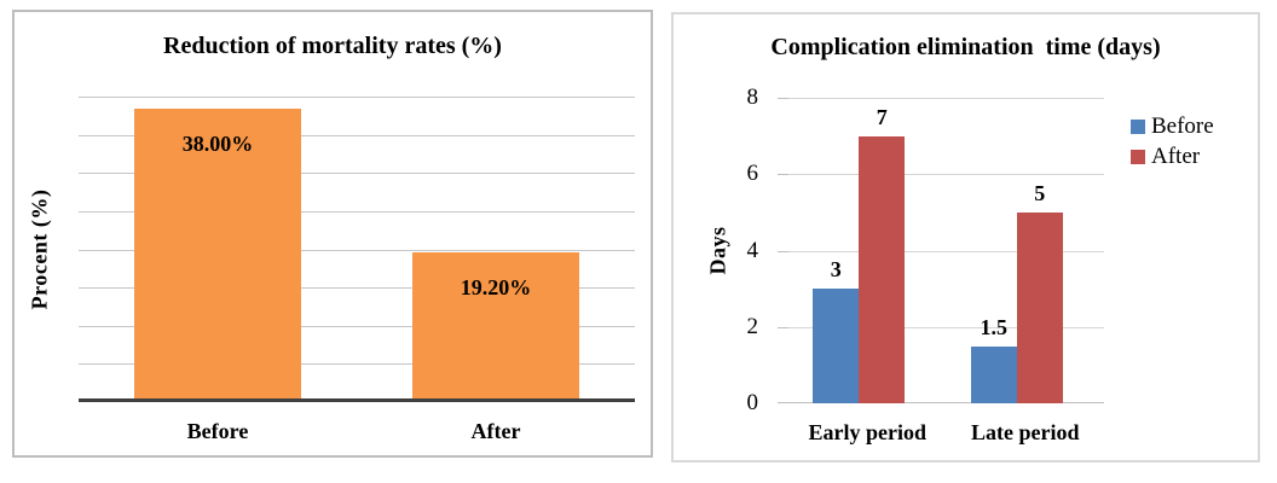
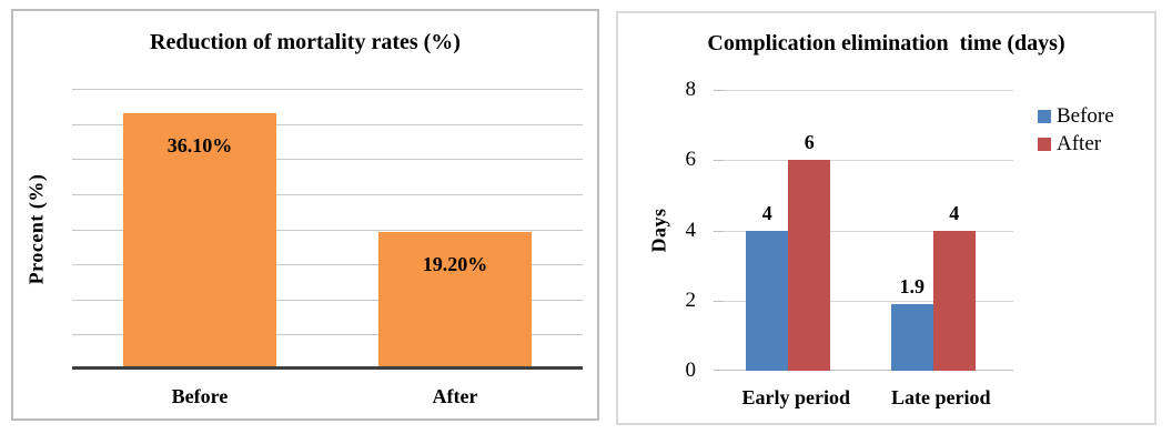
Reduction of mortality rates (%)/Before: 38.00% -> 36.10%
Complication elimination time (days)/Before/Early period: 3 -> 4
Complication elimination time (days)/After/Early period: 7 -> 6
Complication elimination time (days)/Before/Late period: 1.5 -> 1.9
Complication elimination time (days)/After/Late period: 5 -> 4
